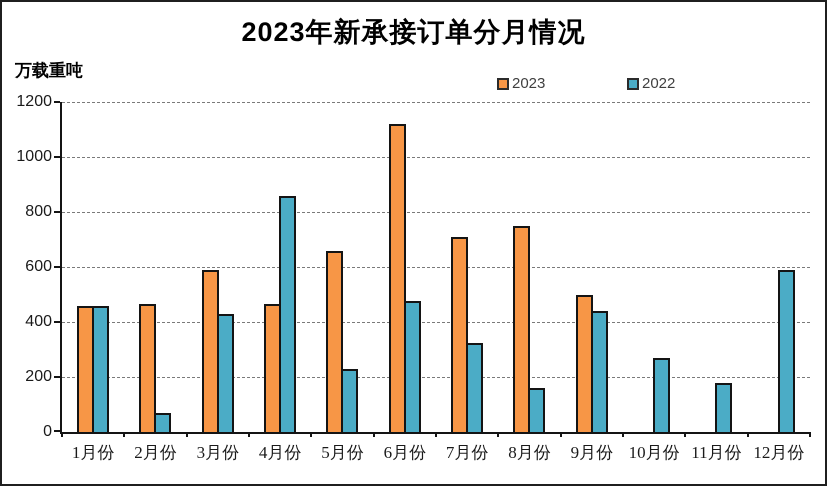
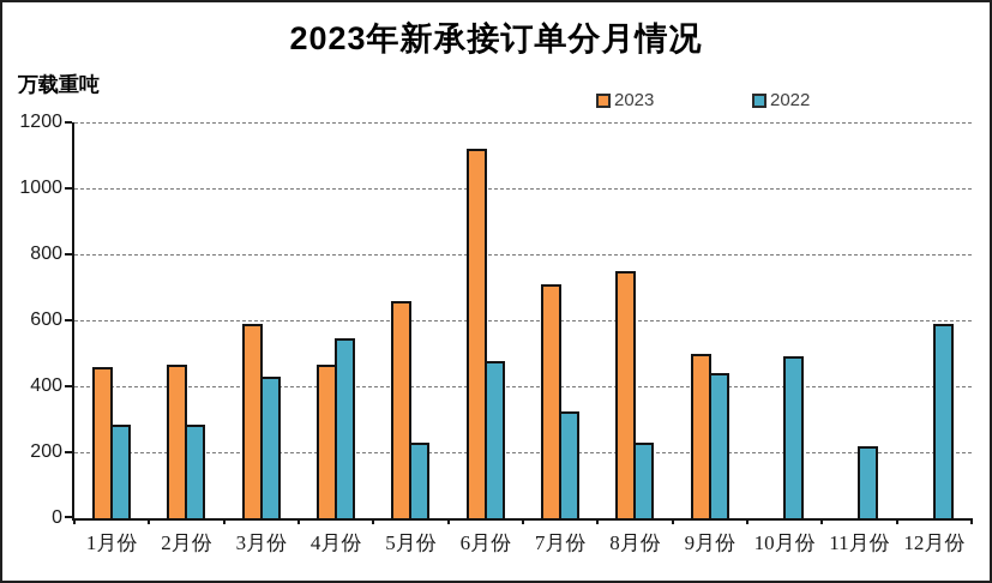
2022/1月份: 460 -> 280
2022/2月份: 70 -> 280
2022/4月份: 860 -> 540
2022/8月份: 160 -> 230
2022/10月份: 270 -> 490
2022/11月份: 180 -> 220
